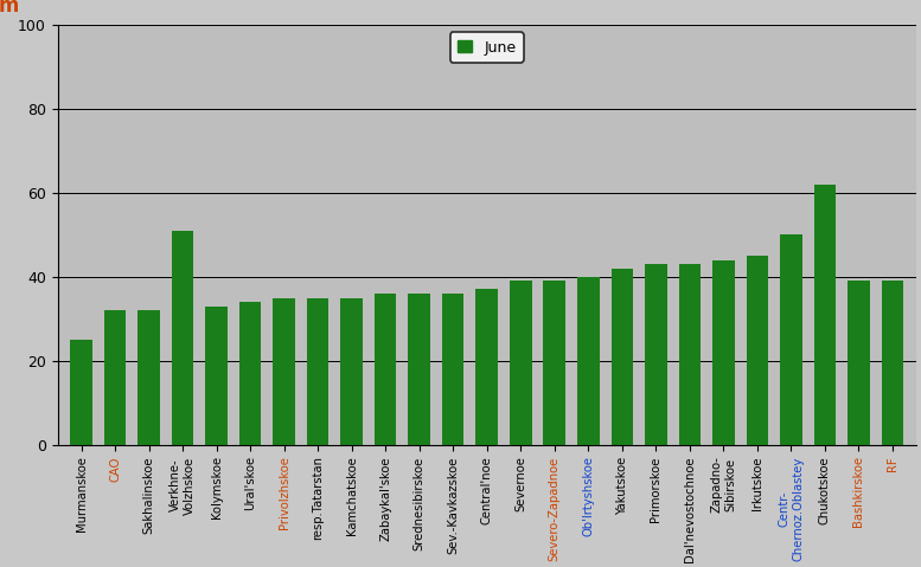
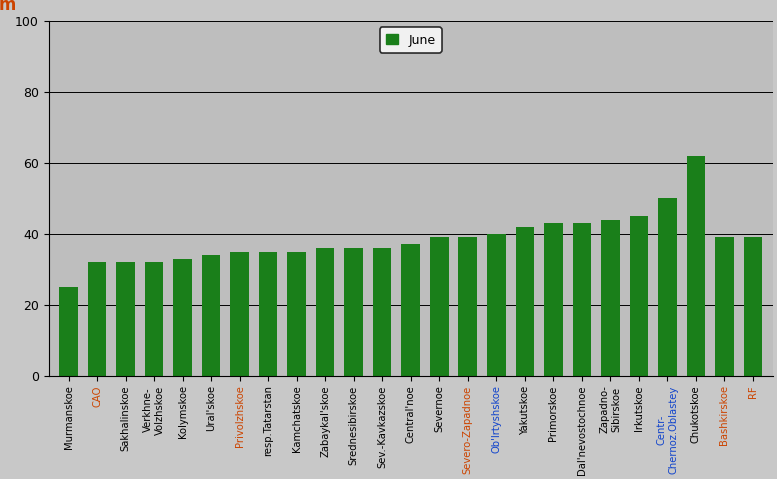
Verkhne- Volzhskoe: 51 -> 32
